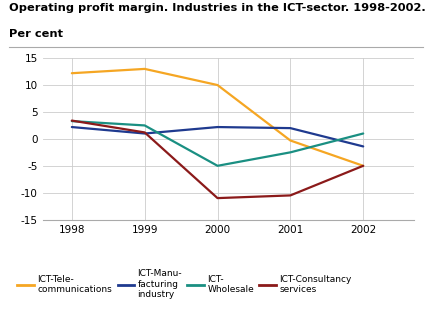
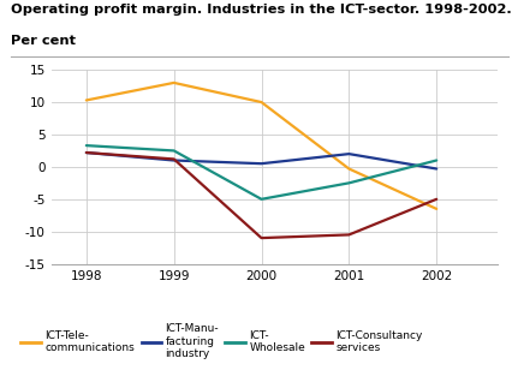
ICT-Tele- communications/1998: 12.2 -> 10.3
ICT-Consultancy services/1998: 3.4 -> 2.2
ICT-Manu- facturing industry/2000: 2.2 -> 0.5
ICT-Tele- communications/2002: -5.0 -> -6.5
ICT-Manu- facturing industry/2002: -1.4 -> -0.3
